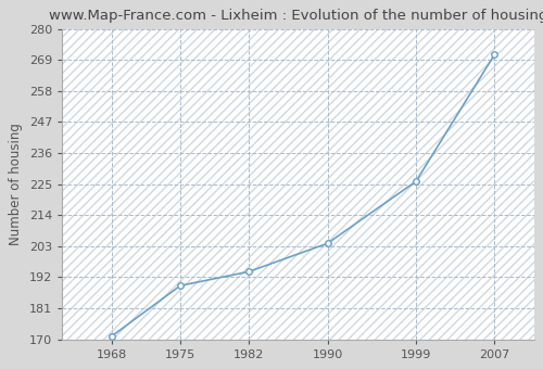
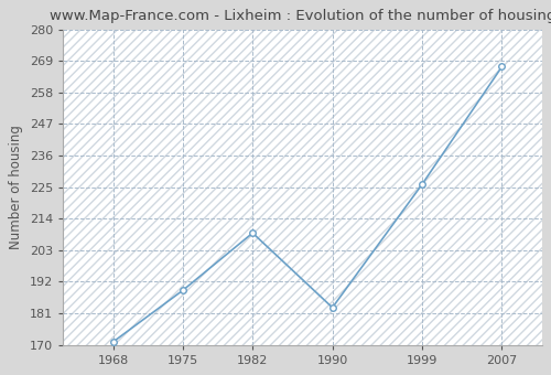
1982: 194 -> 209
1990: 204 -> 183
2007: 271 -> 267
